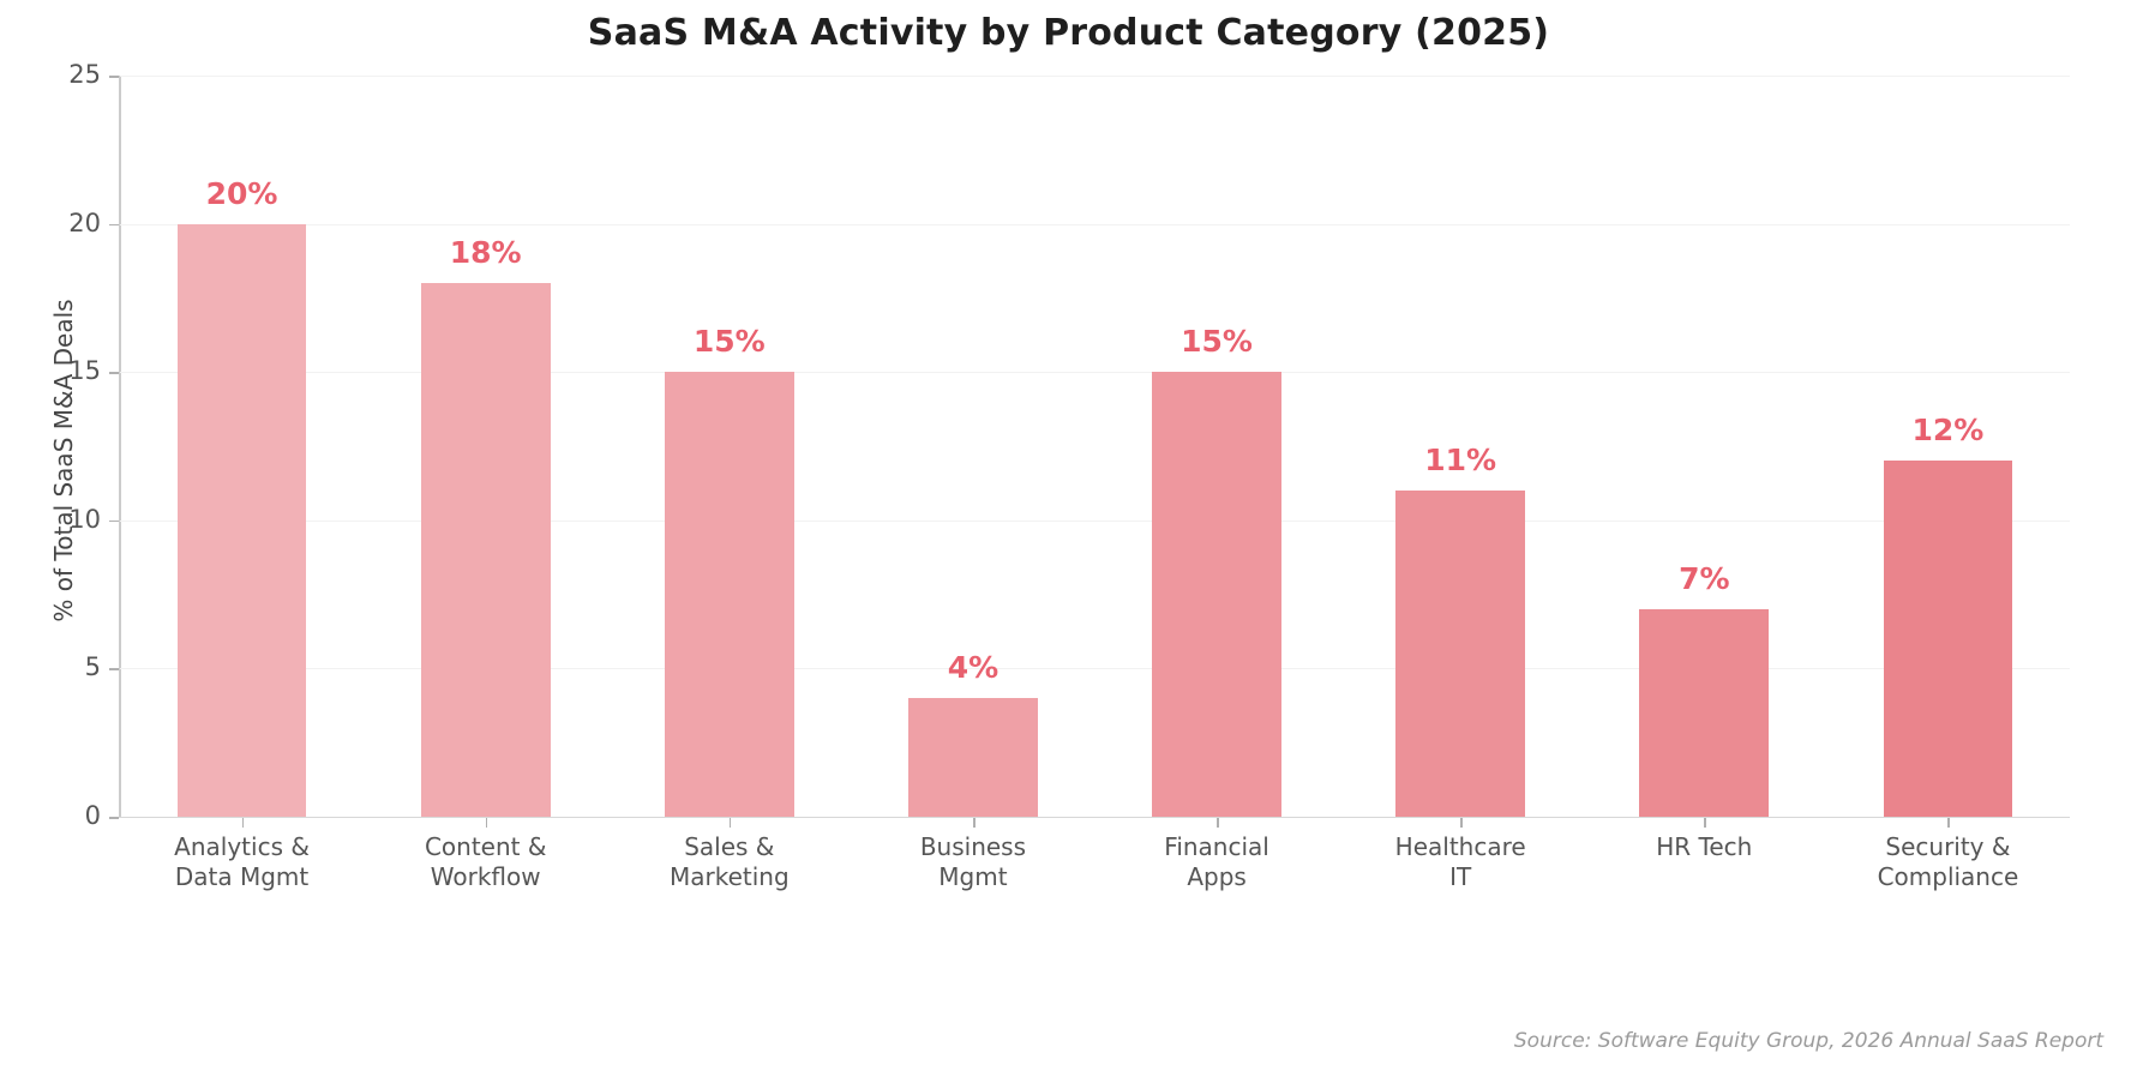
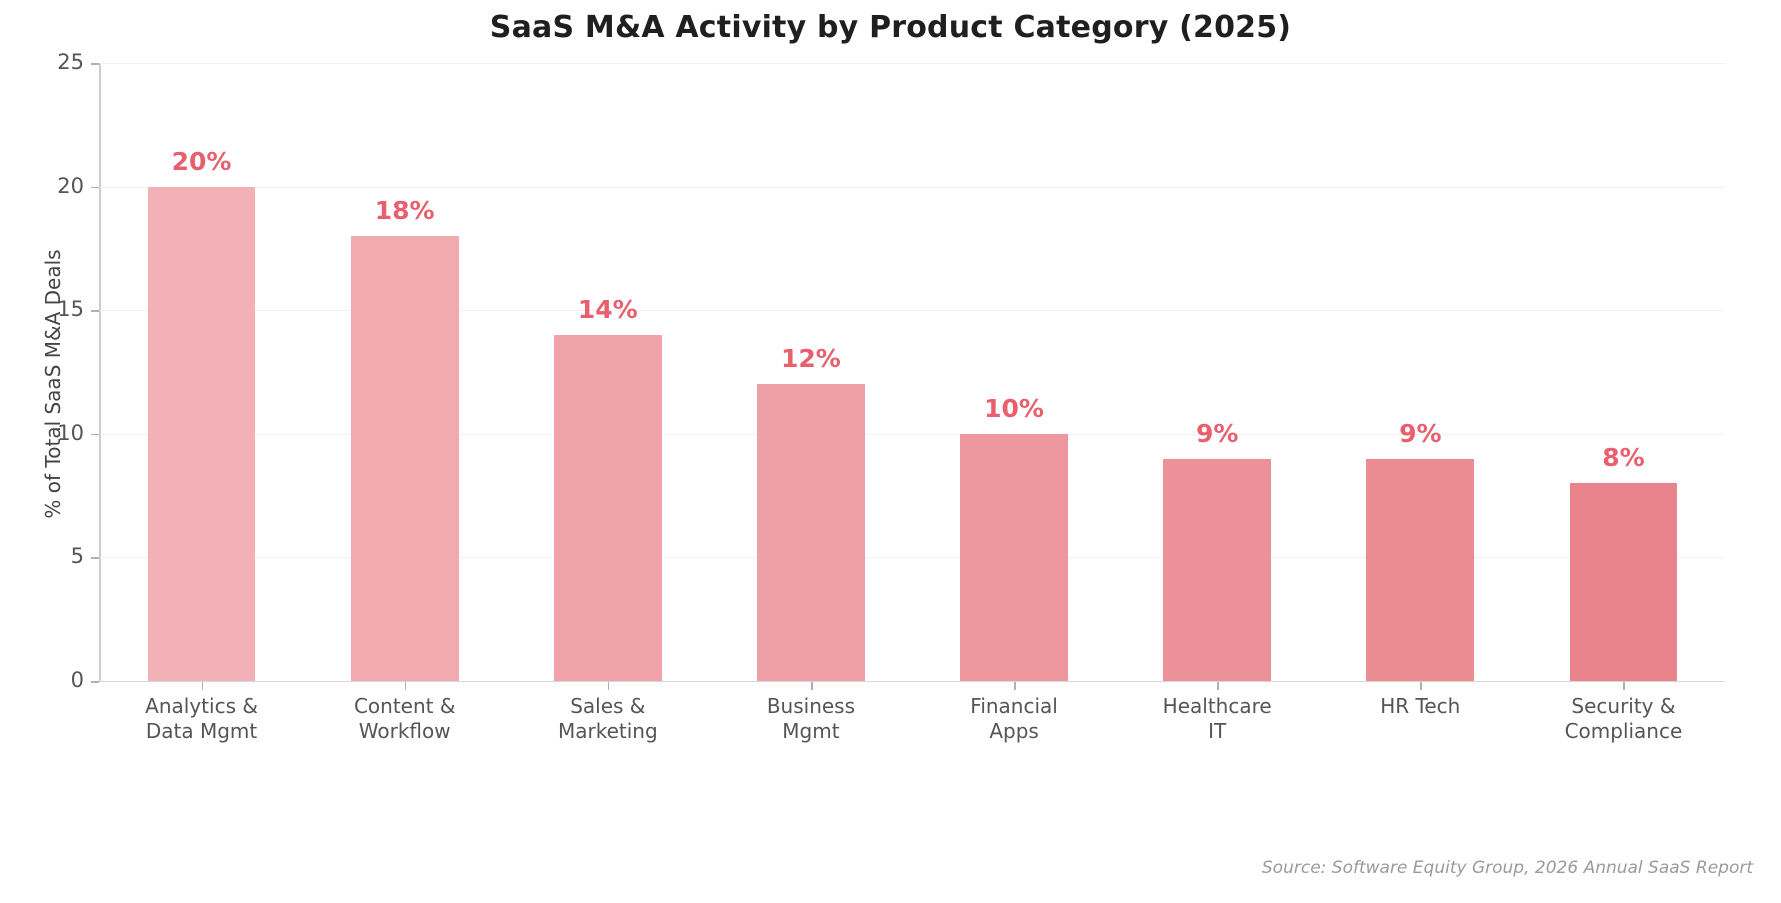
Sales & Marketing: 15% -> 14%
Business Mgmt: 4% -> 12%
Financial Apps: 15% -> 10%
Healthcare IT: 11% -> 9%
HR Tech: 7% -> 9%
Security & Compliance: 12% -> 8%
